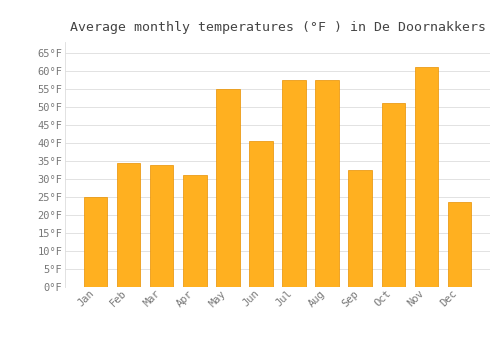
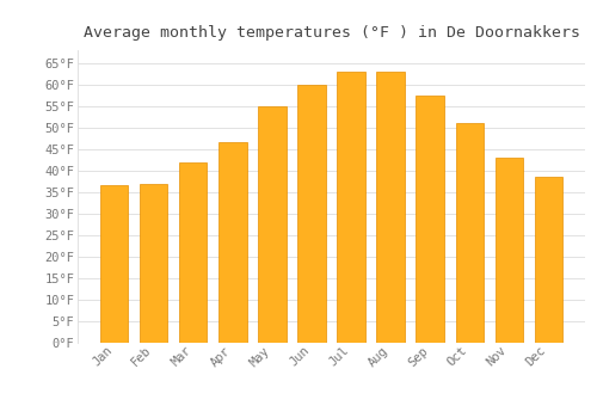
Jan: 25.0°F -> 36.5°F
Feb: 34.5°F -> 37.0°F
Mar: 34.0°F -> 42.0°F
Apr: 31.0°F -> 46.5°F
Jun: 40.5°F -> 60.0°F
Jul: 57.5°F -> 63.0°F
Aug: 57.5°F -> 63.0°F
Sep: 32.5°F -> 57.5°F
Nov: 61.0°F -> 43.0°F
Dec: 23.5°F -> 38.5°F
